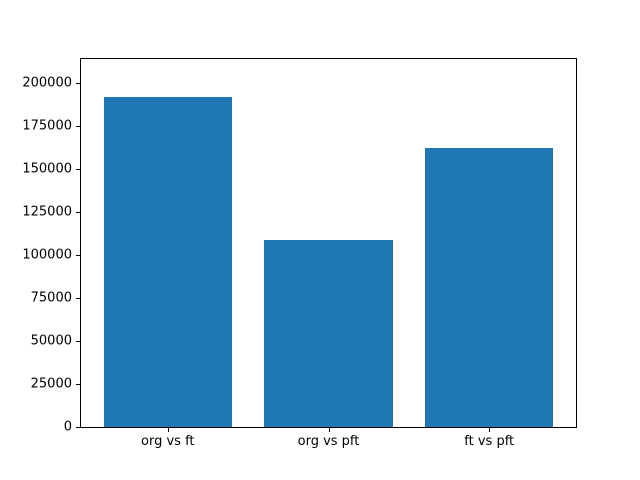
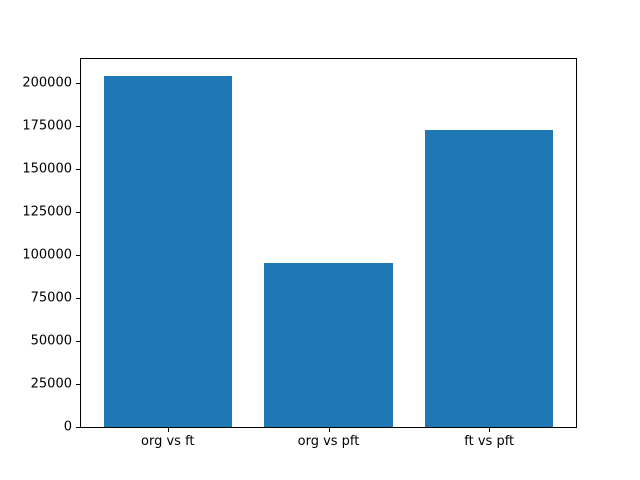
org vs ft: 192000 -> 204000
org vs pft: 109000 -> 95000
ft vs pft: 162000 -> 173000
